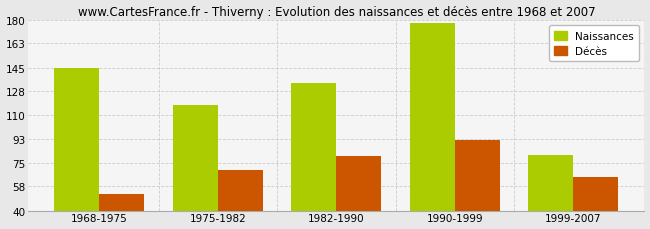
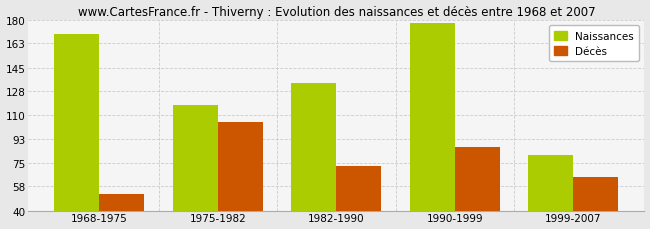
Naissances/1968-1975: 145 -> 170
Décès/1975-1982: 70 -> 105
Décès/1982-1990: 80 -> 73
Décès/1990-1999: 92 -> 87
